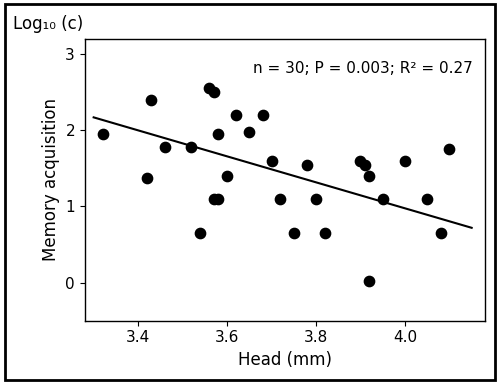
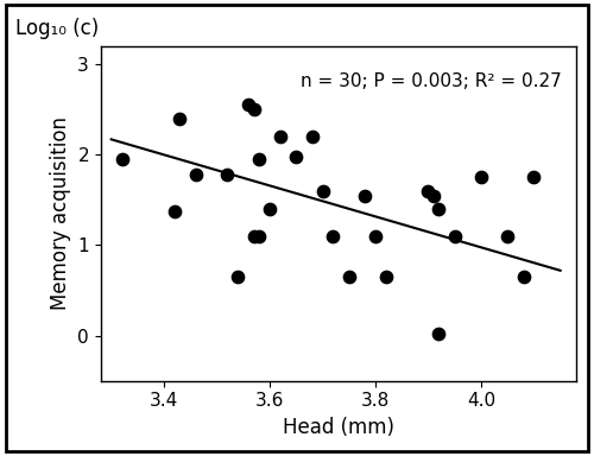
4.0: 1.60 -> 1.75
